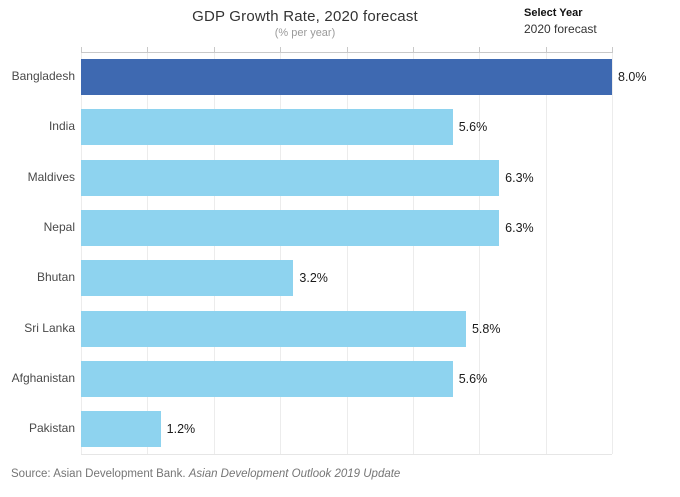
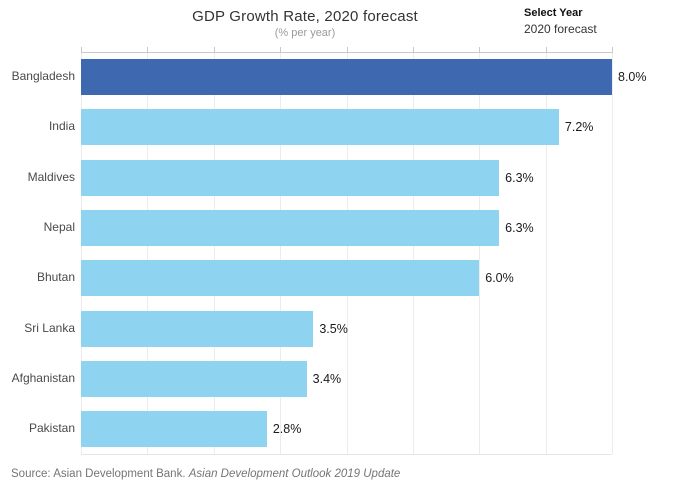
India: 5.6% -> 7.2%
Bhutan: 3.2% -> 6.0%
Sri Lanka: 5.8% -> 3.5%
Afghanistan: 5.6% -> 3.4%
Pakistan: 1.2% -> 2.8%
